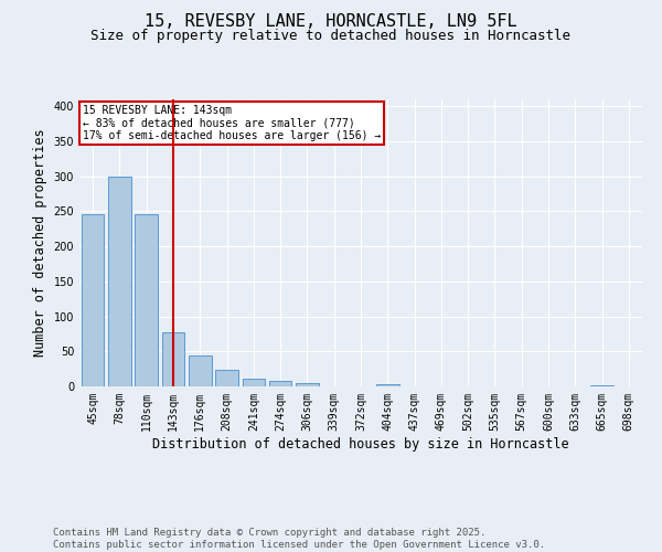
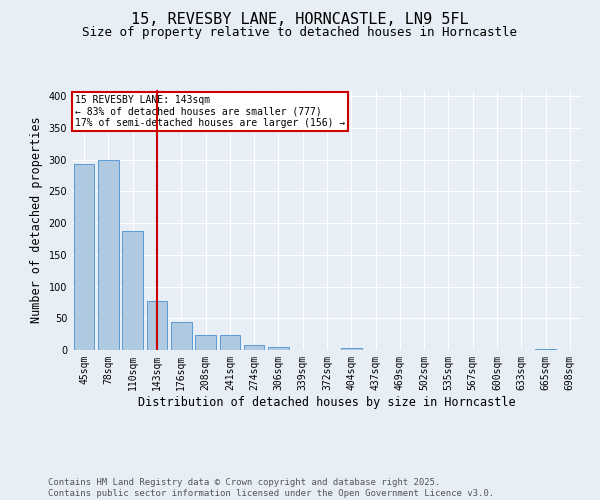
45sqm: 246 -> 294
110sqm: 246 -> 188
241sqm: 11 -> 24
